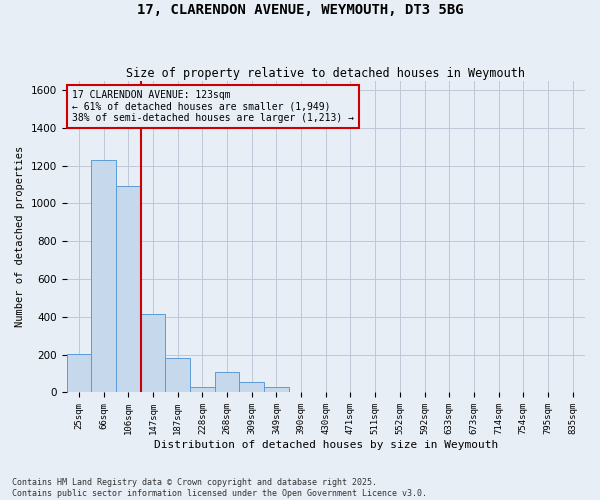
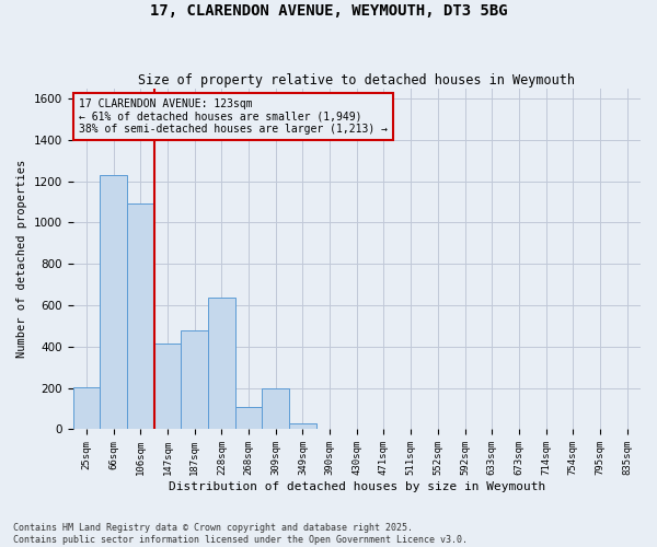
187sqm: 180 -> 480
228sqm: 30 -> 640
309sqm: 60 -> 200
